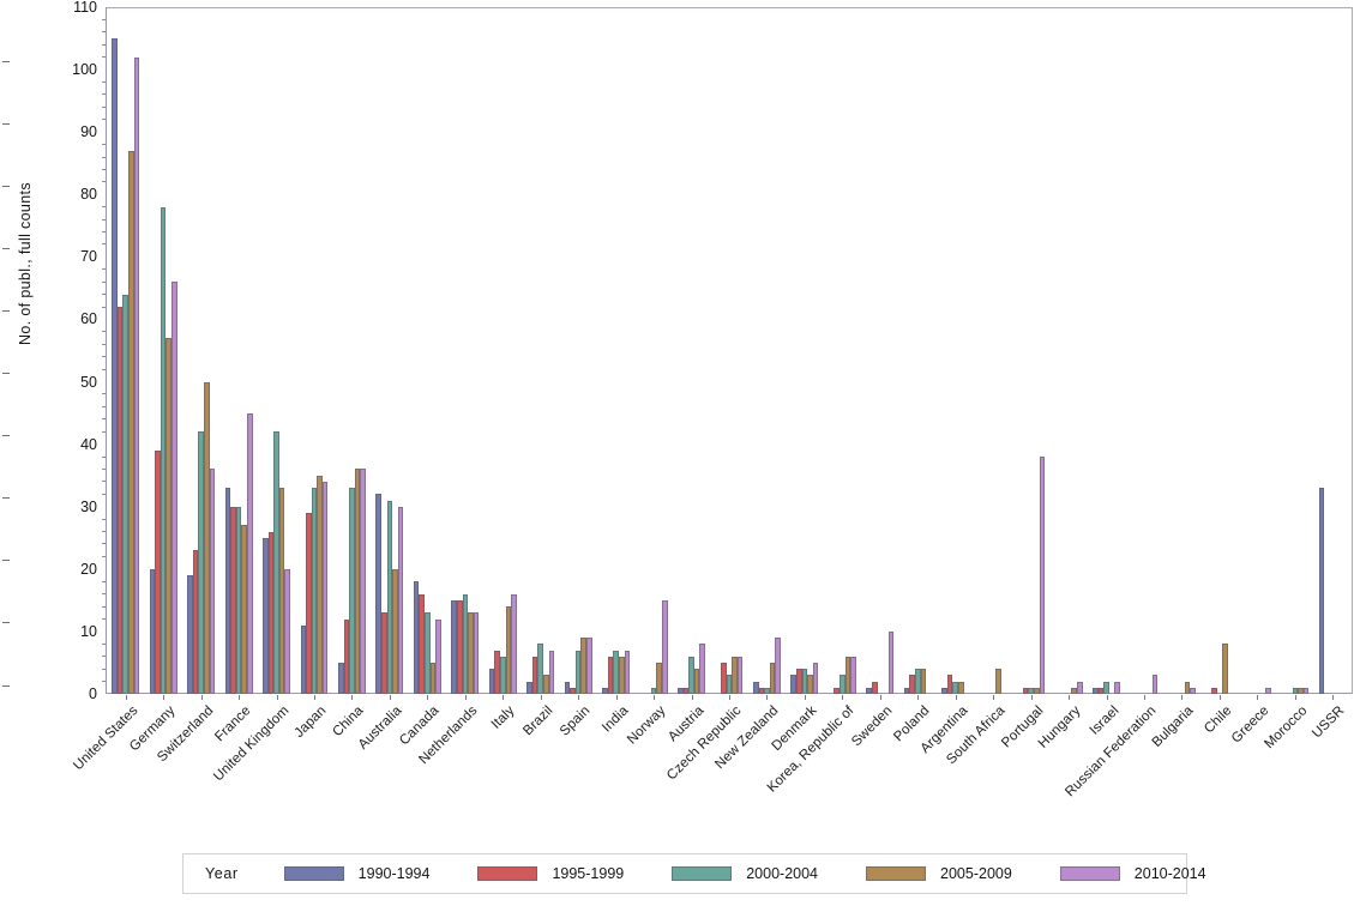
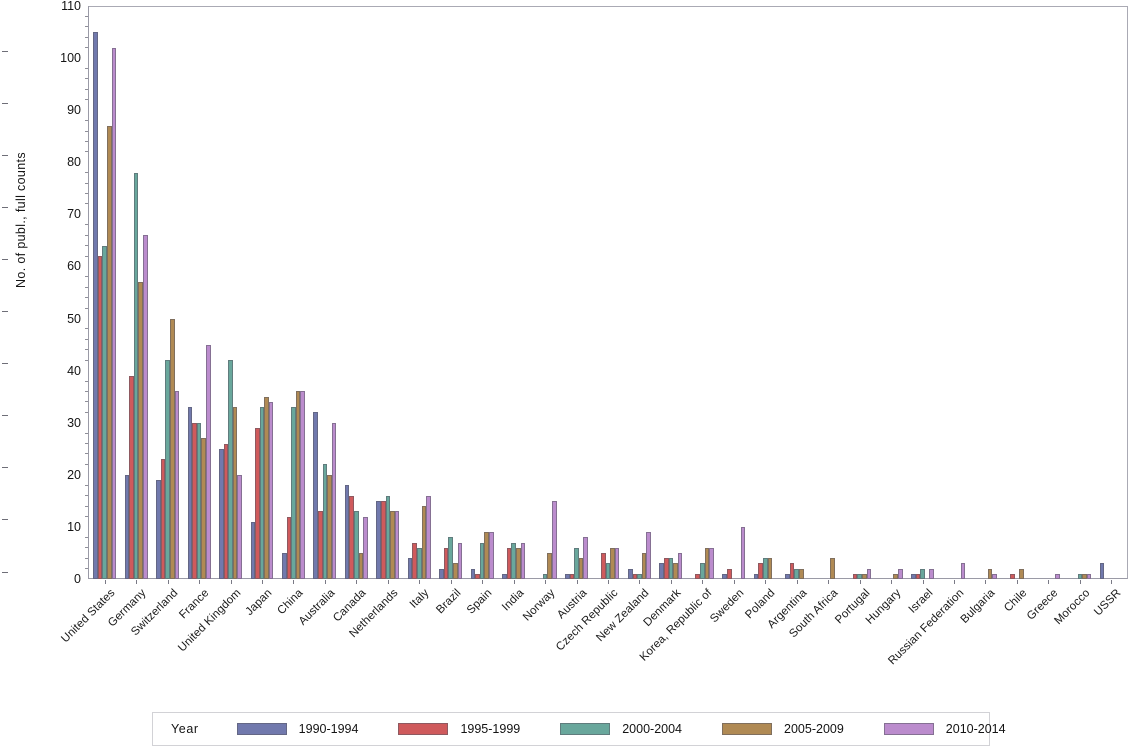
2000-2004/Australia: 31 -> 22
2010-2014/Portugal: 38 -> 2
2005-2009/Chile: 8 -> 2
1990-1994/USSR: 33 -> 3
